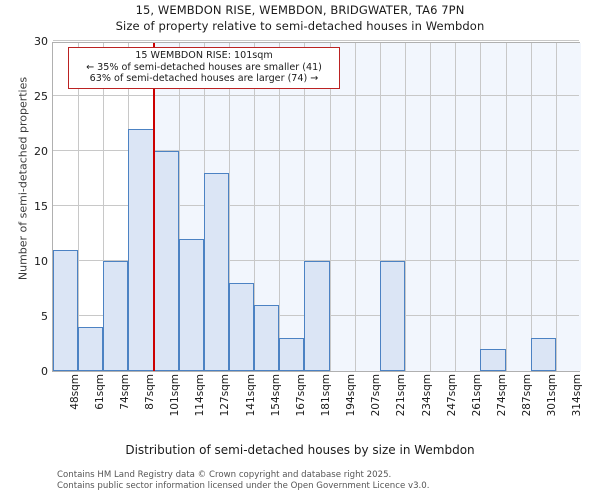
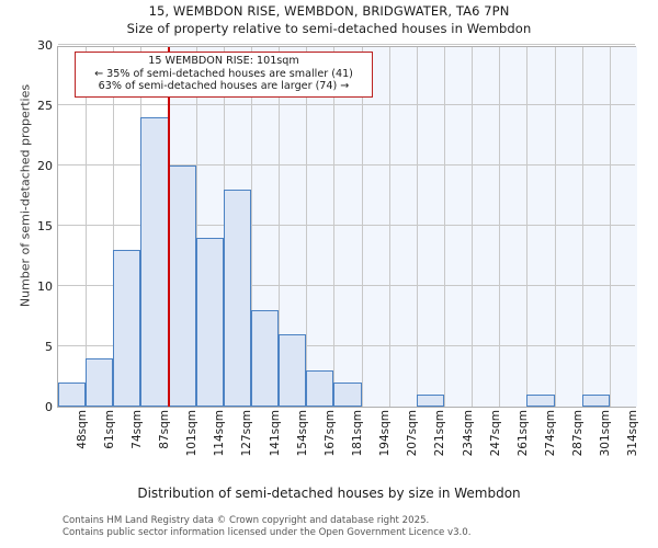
48sqm: 11 -> 2
74sqm: 10 -> 13
87sqm: 22 -> 24
114sqm: 12 -> 14
181sqm: 10 -> 2
221sqm: 10 -> 1
274sqm: 2 -> 1
301sqm: 3 -> 1
